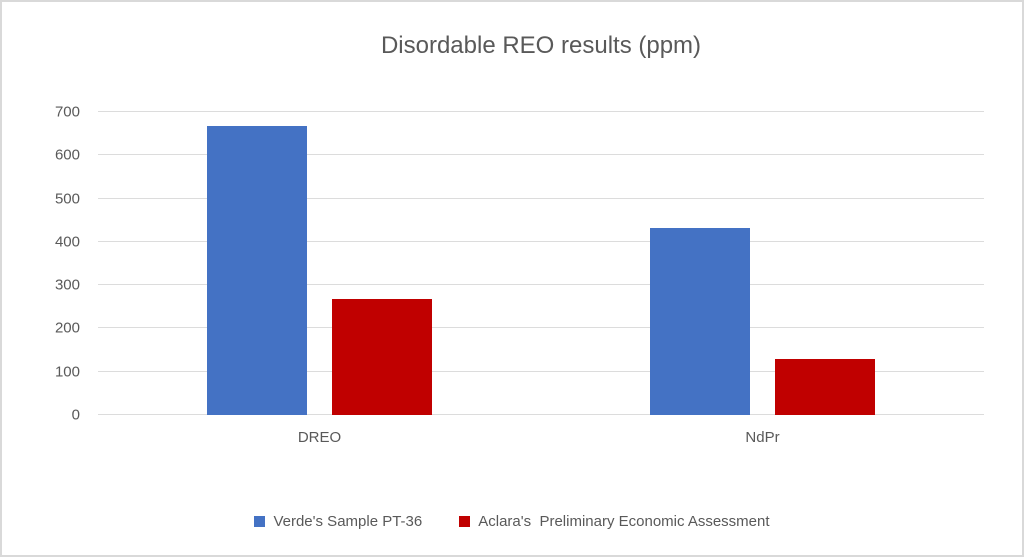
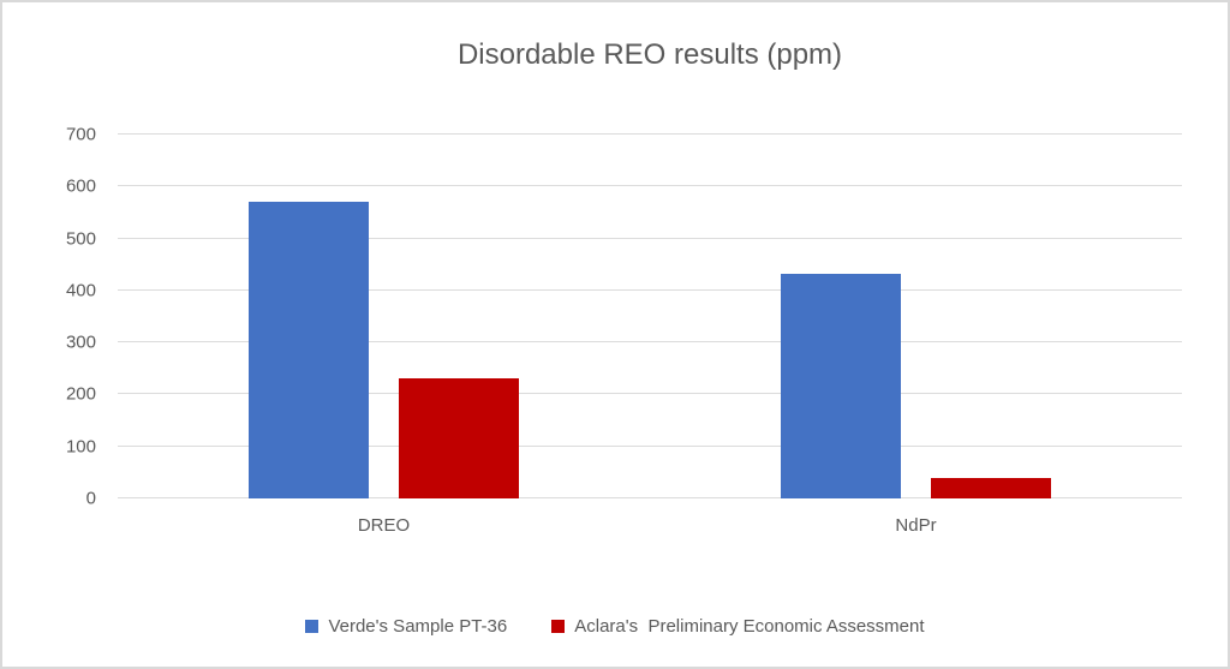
Verde's Sample PT-36/DREO: 670 -> 570
Aclara's Preliminary Economic Assessment/DREO: 270 -> 230
Aclara's Preliminary Economic Assessment/NdPr: 130 -> 40
